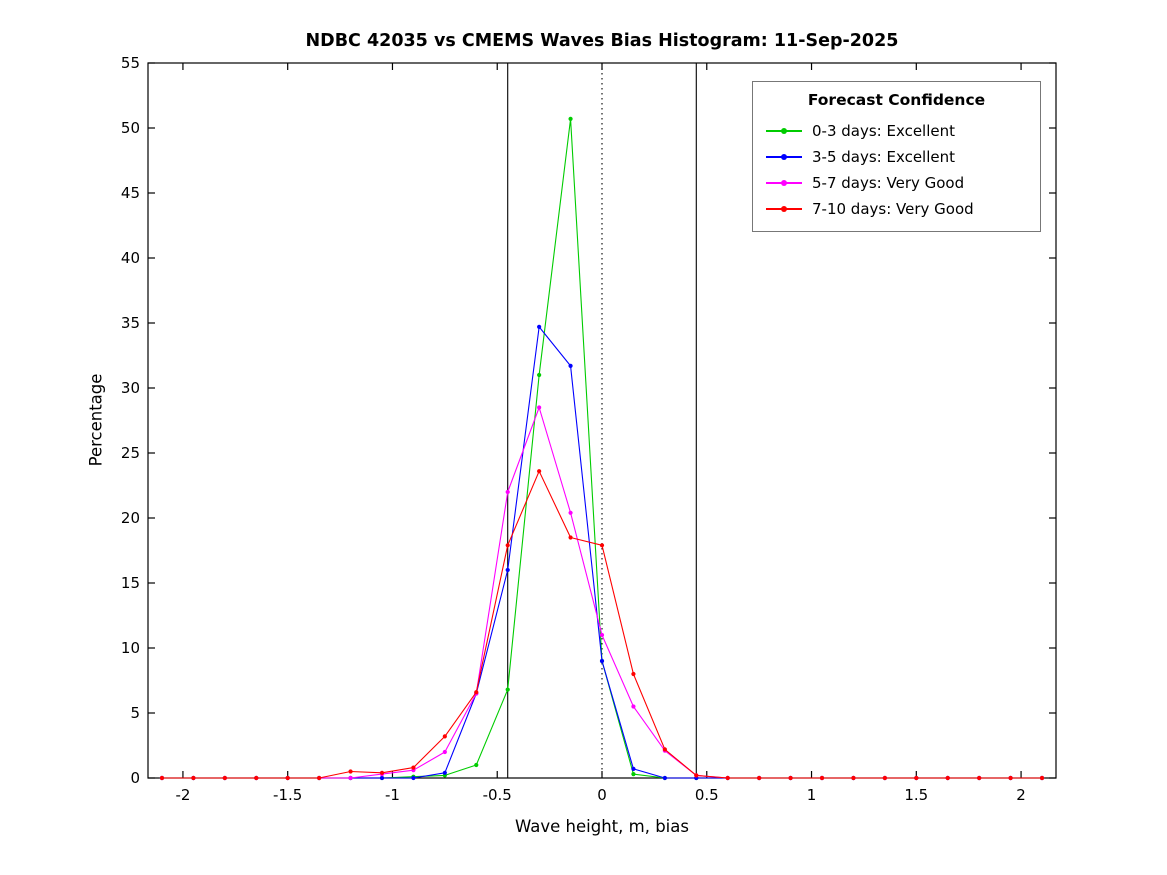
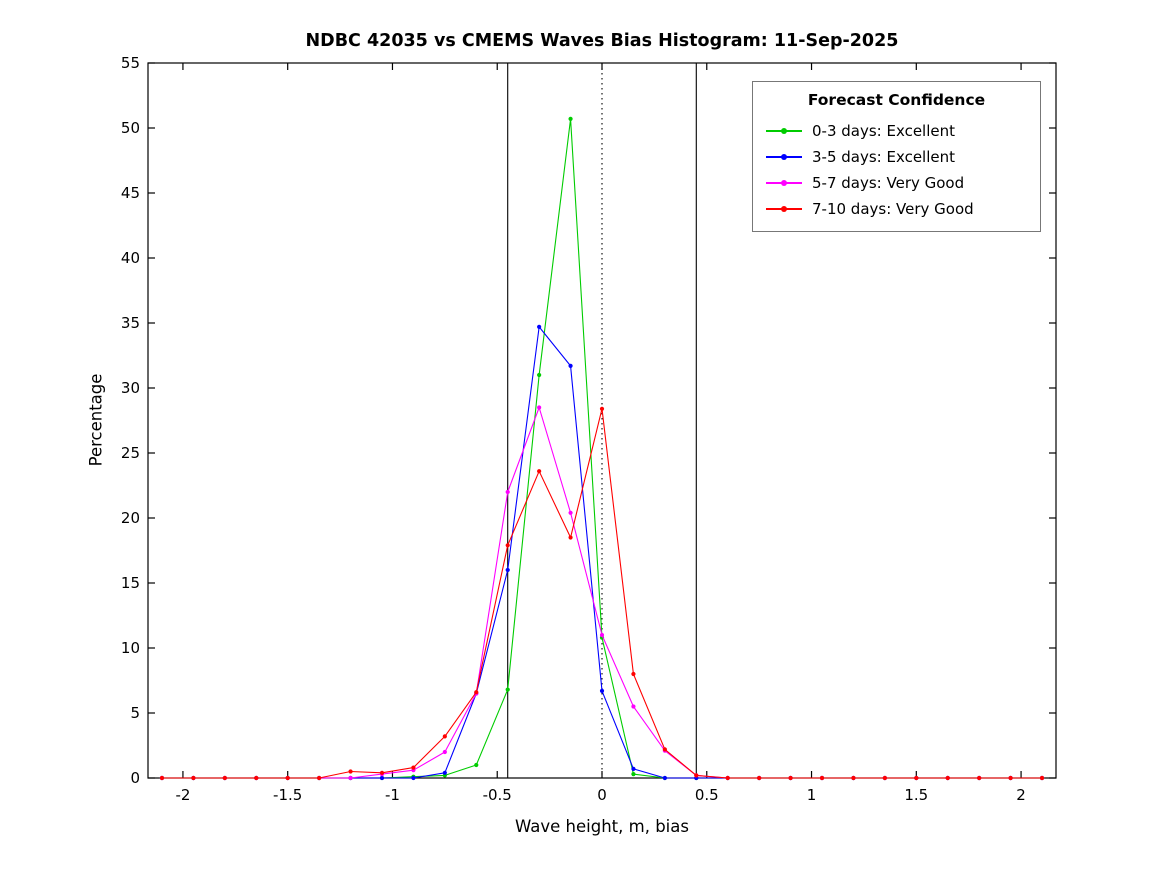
0-3 days: Excellent/0: 9.0 -> 10.8
3-5 days: Excellent/0: 9.0 -> 6.7
7-10 days: Very Good/0: 17.9 -> 28.4
